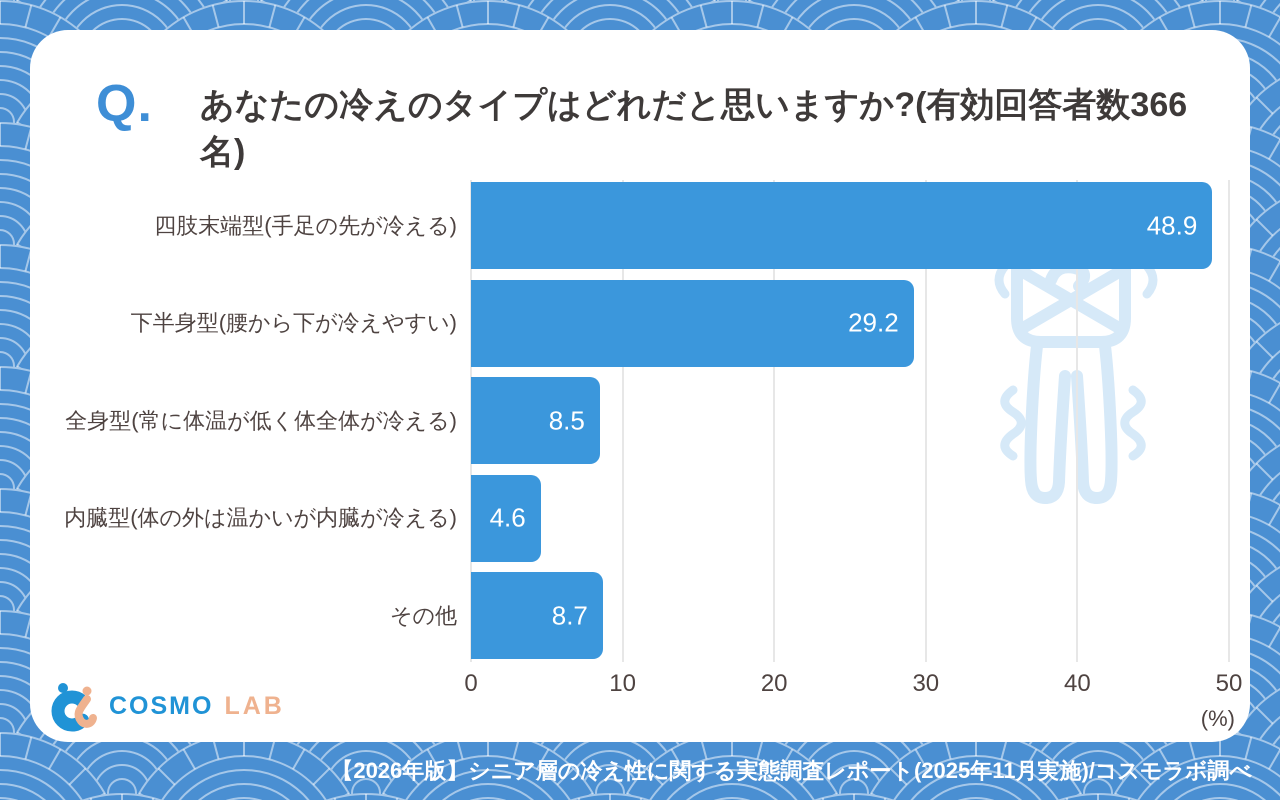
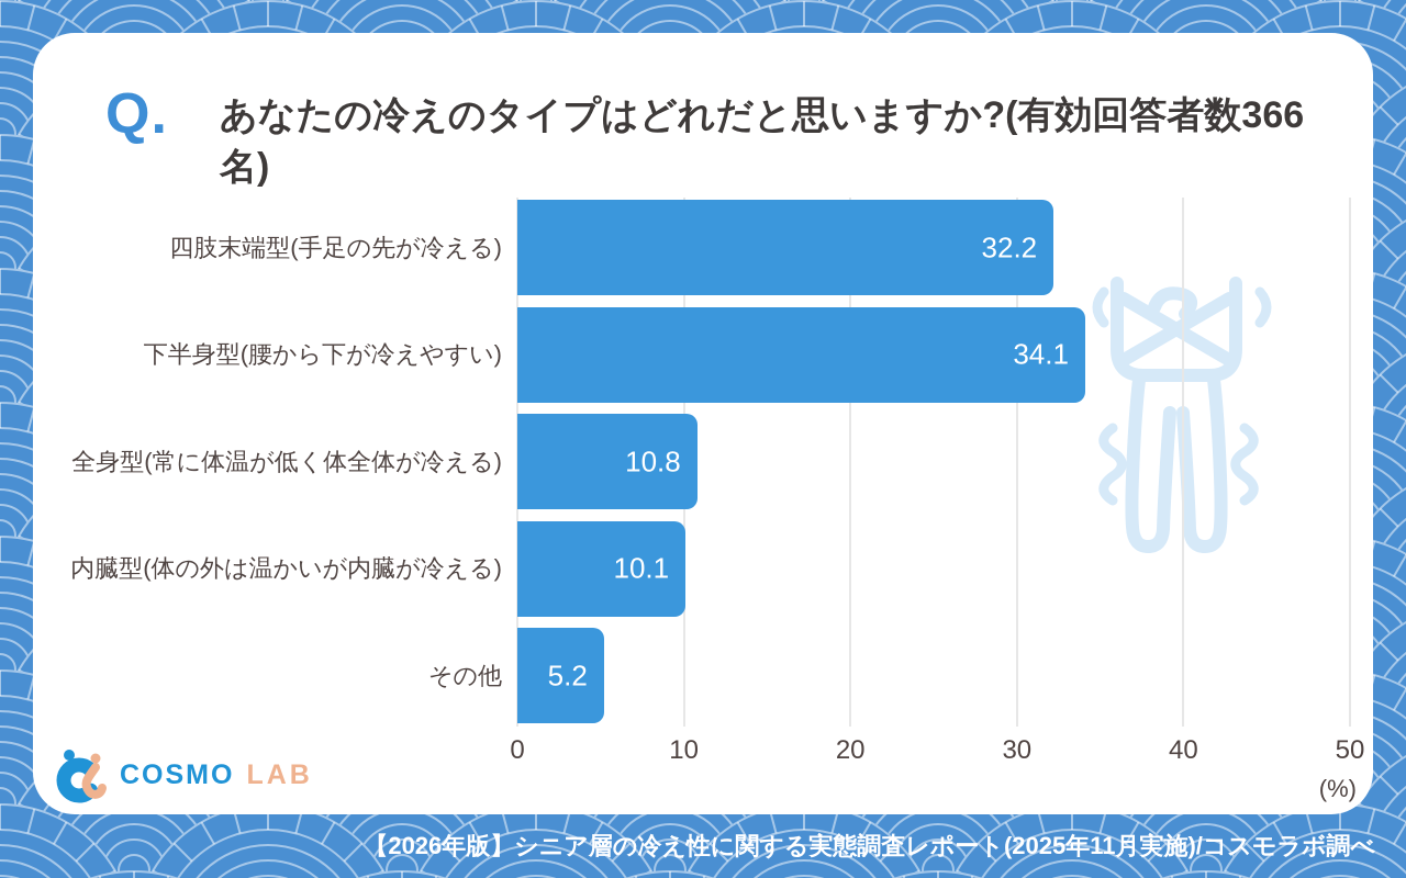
四肢末端型(手足の先が冷える): 48.9 -> 32.2
下半身型(腰から下が冷えやすい): 29.2 -> 34.1
全身型(常に体温が低く体全体が冷える): 8.5 -> 10.8
内臓型(体の外は温かいが内臓が冷える): 4.6 -> 10.1
その他: 8.7 -> 5.2
